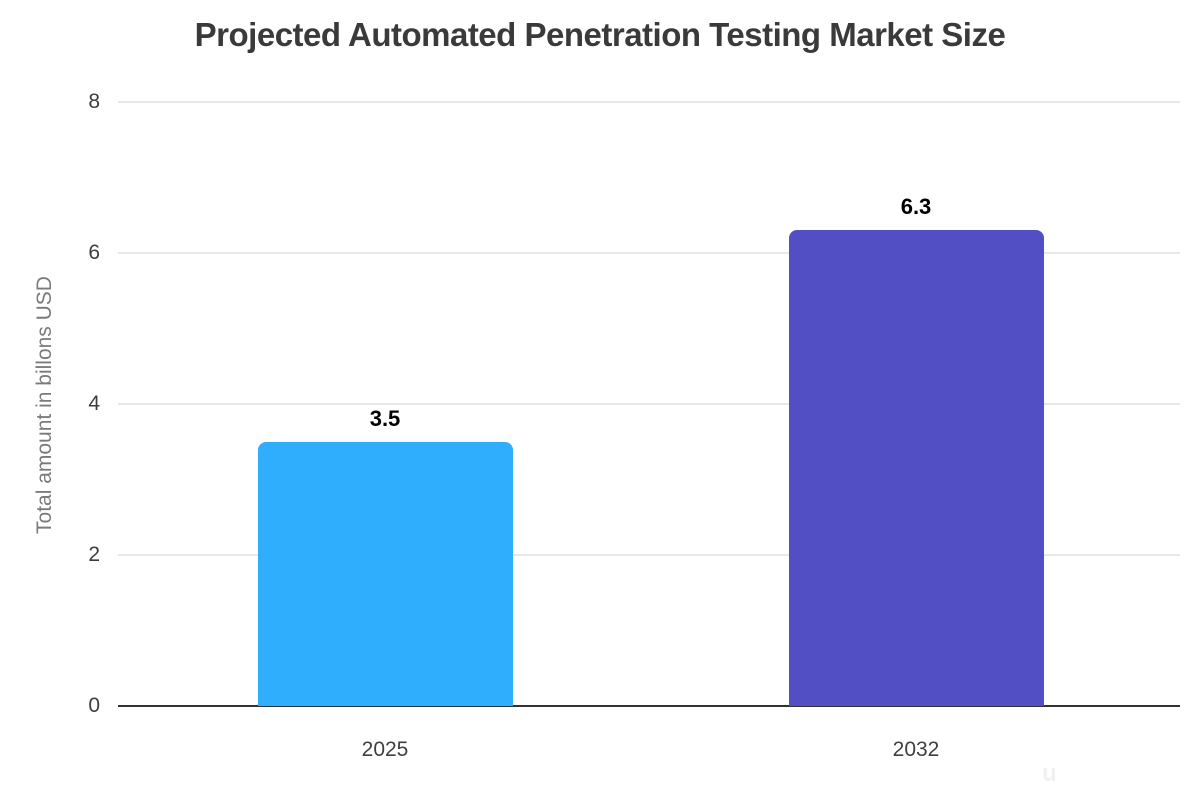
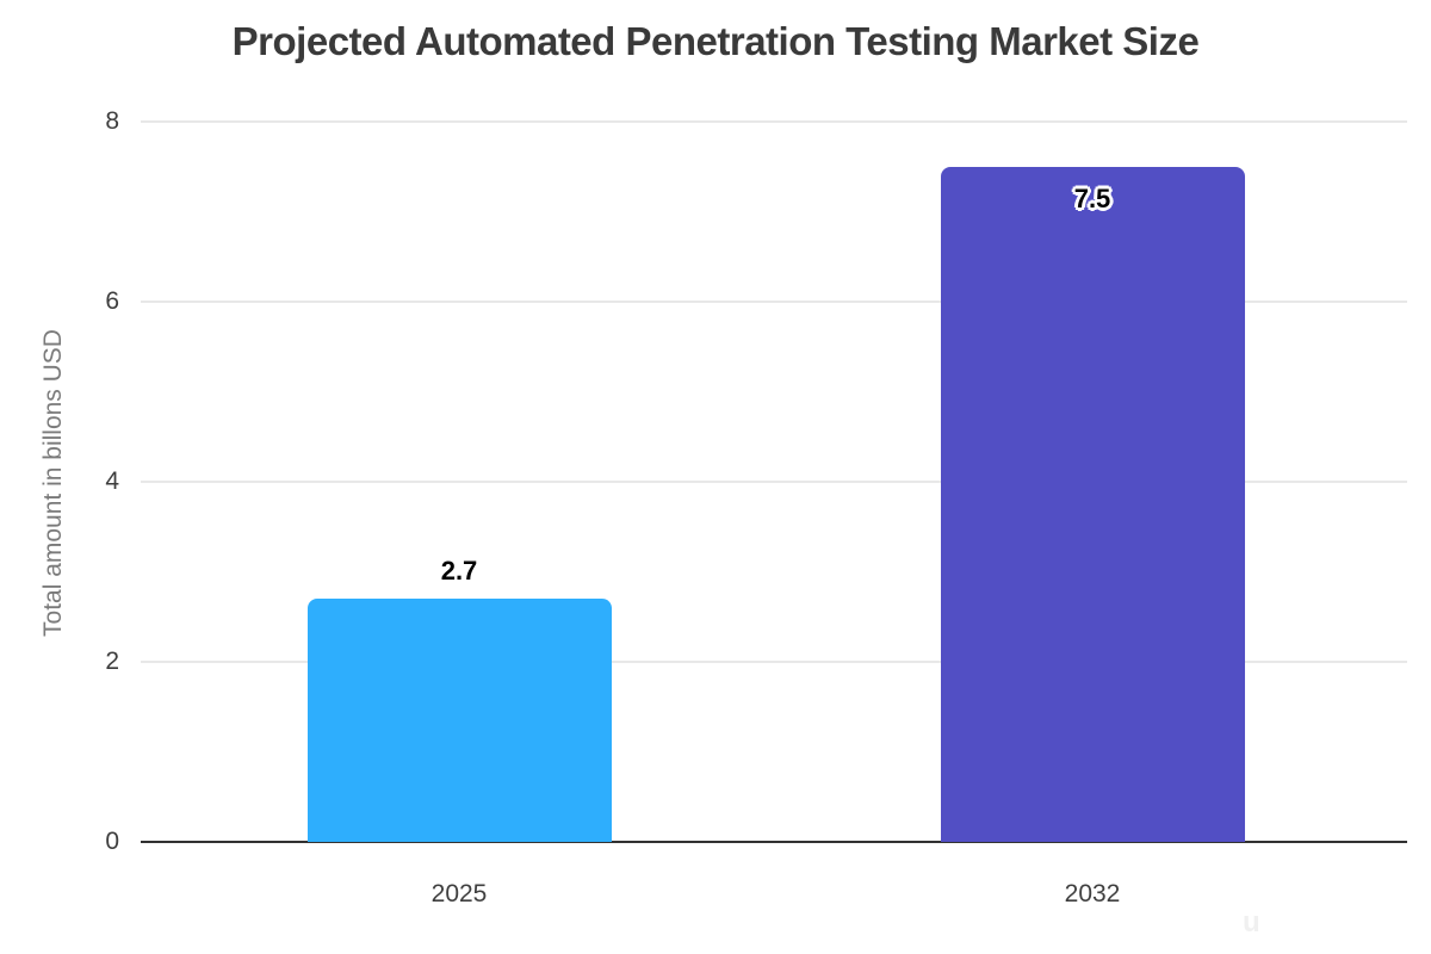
2025: 3.5 -> 2.7
2032: 6.3 -> 7.5
